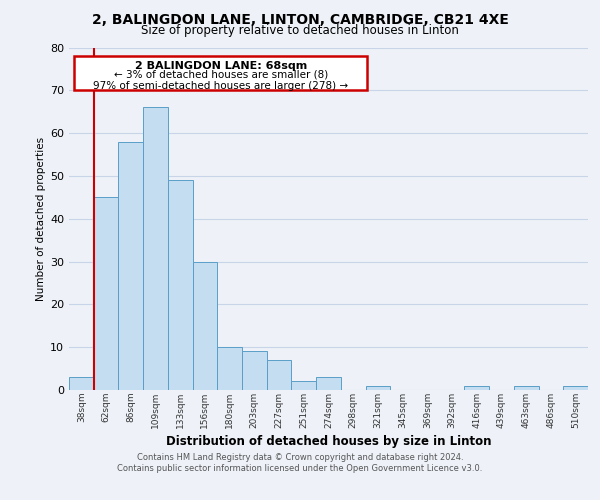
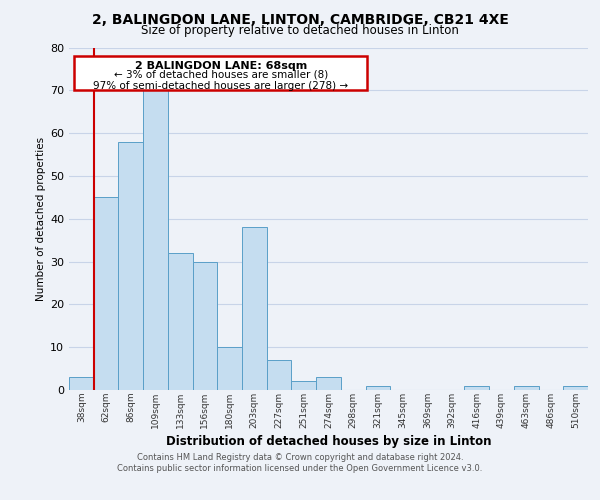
109sqm: 66 -> 70
133sqm: 49 -> 32
203sqm: 9 -> 38
